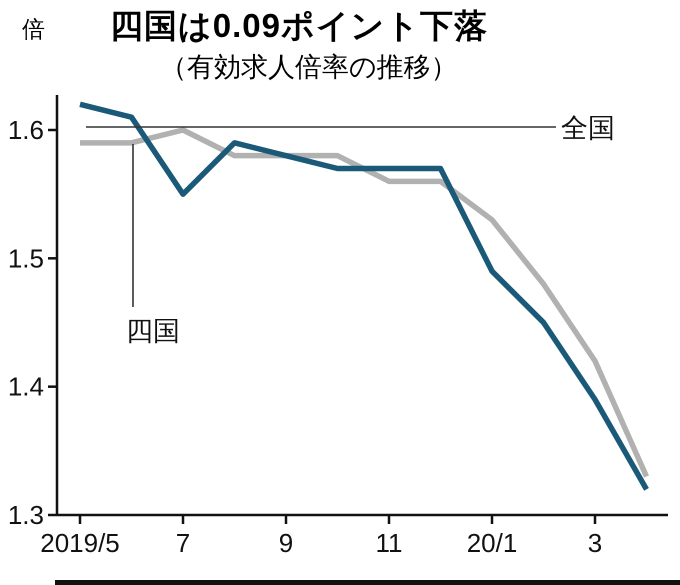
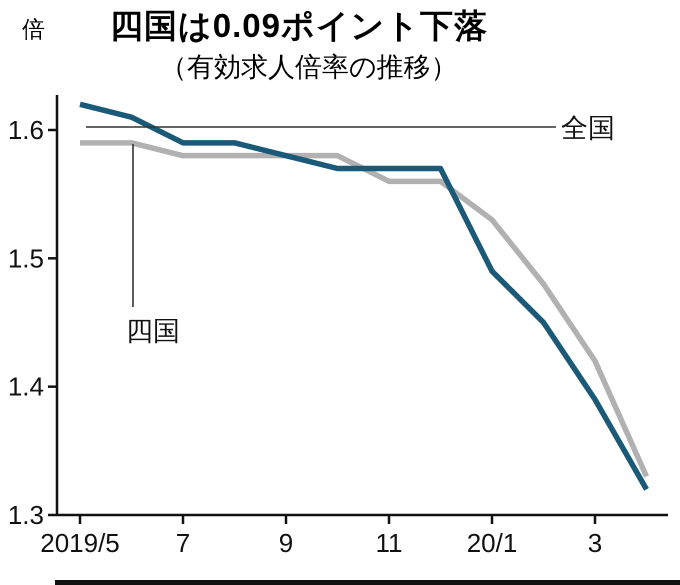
全国/7: 1.55 -> 1.59
四国/7: 1.60 -> 1.58
